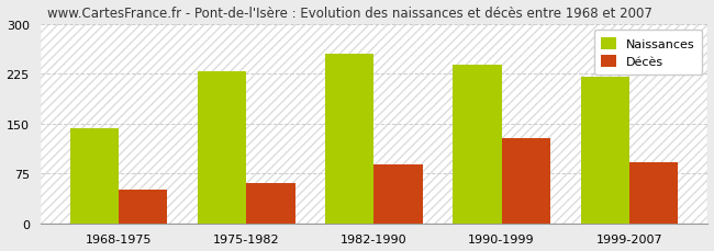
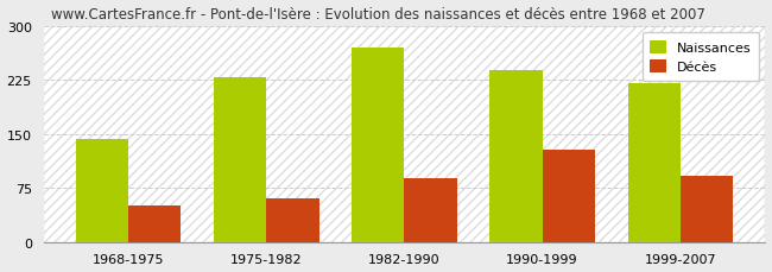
Naissances/1982-1990: 254 -> 270
